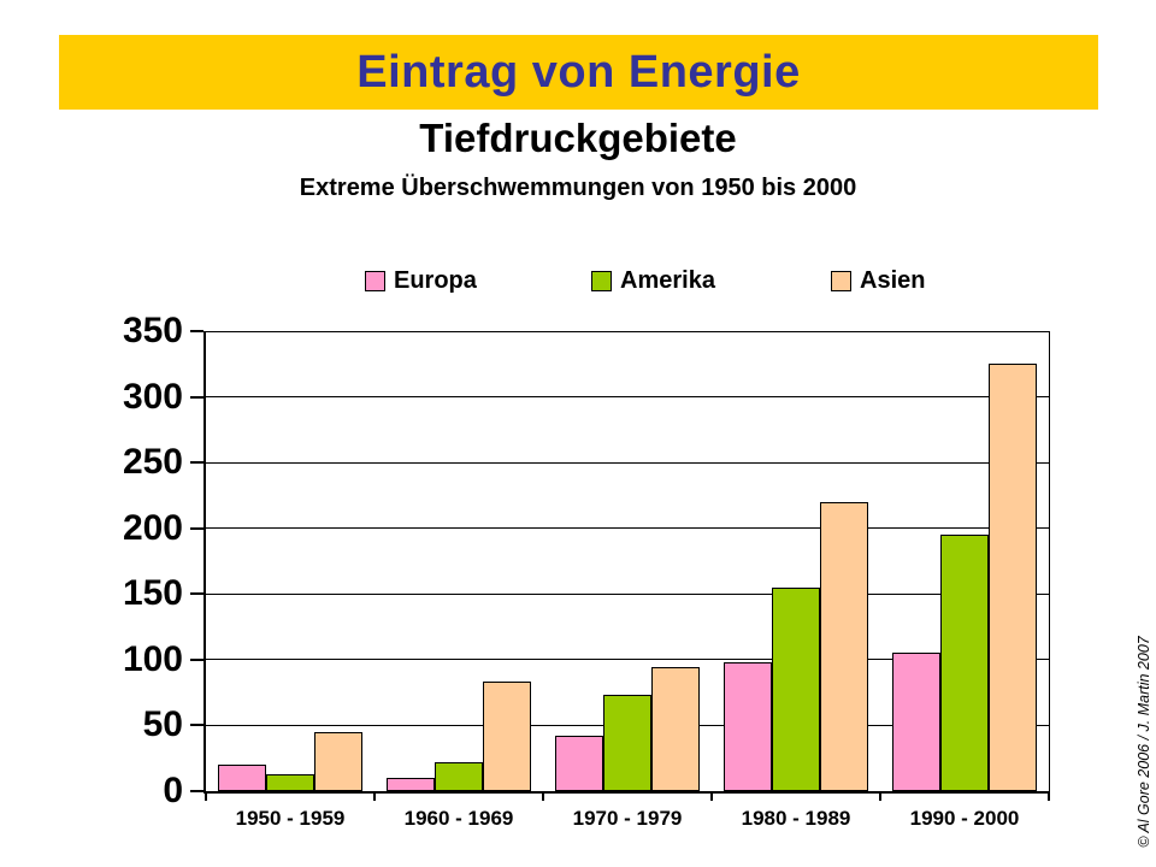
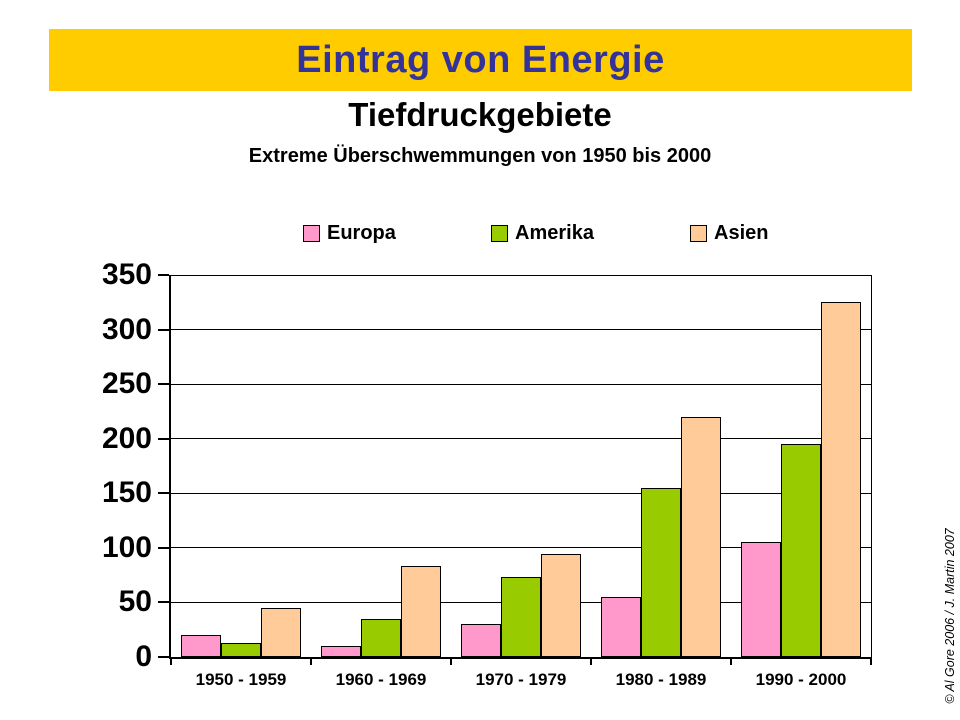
Amerika/1960 - 1969: 22 -> 35
Europa/1970 - 1979: 42 -> 30
Europa/1980 - 1989: 98 -> 55
